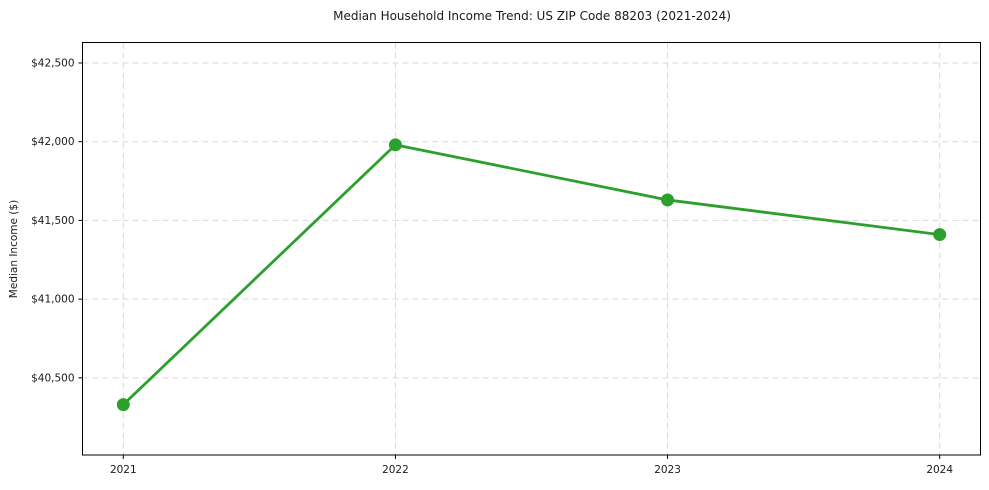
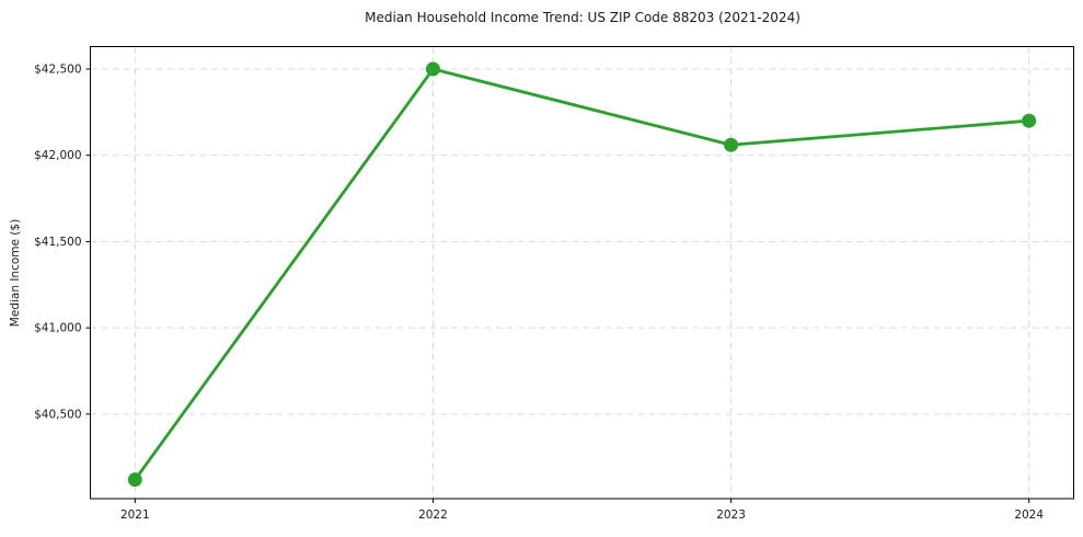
2021: $40330 -> $40120
2022: $41980 -> $42500
2023: $41630 -> $42060
2024: $41410 -> $42200
